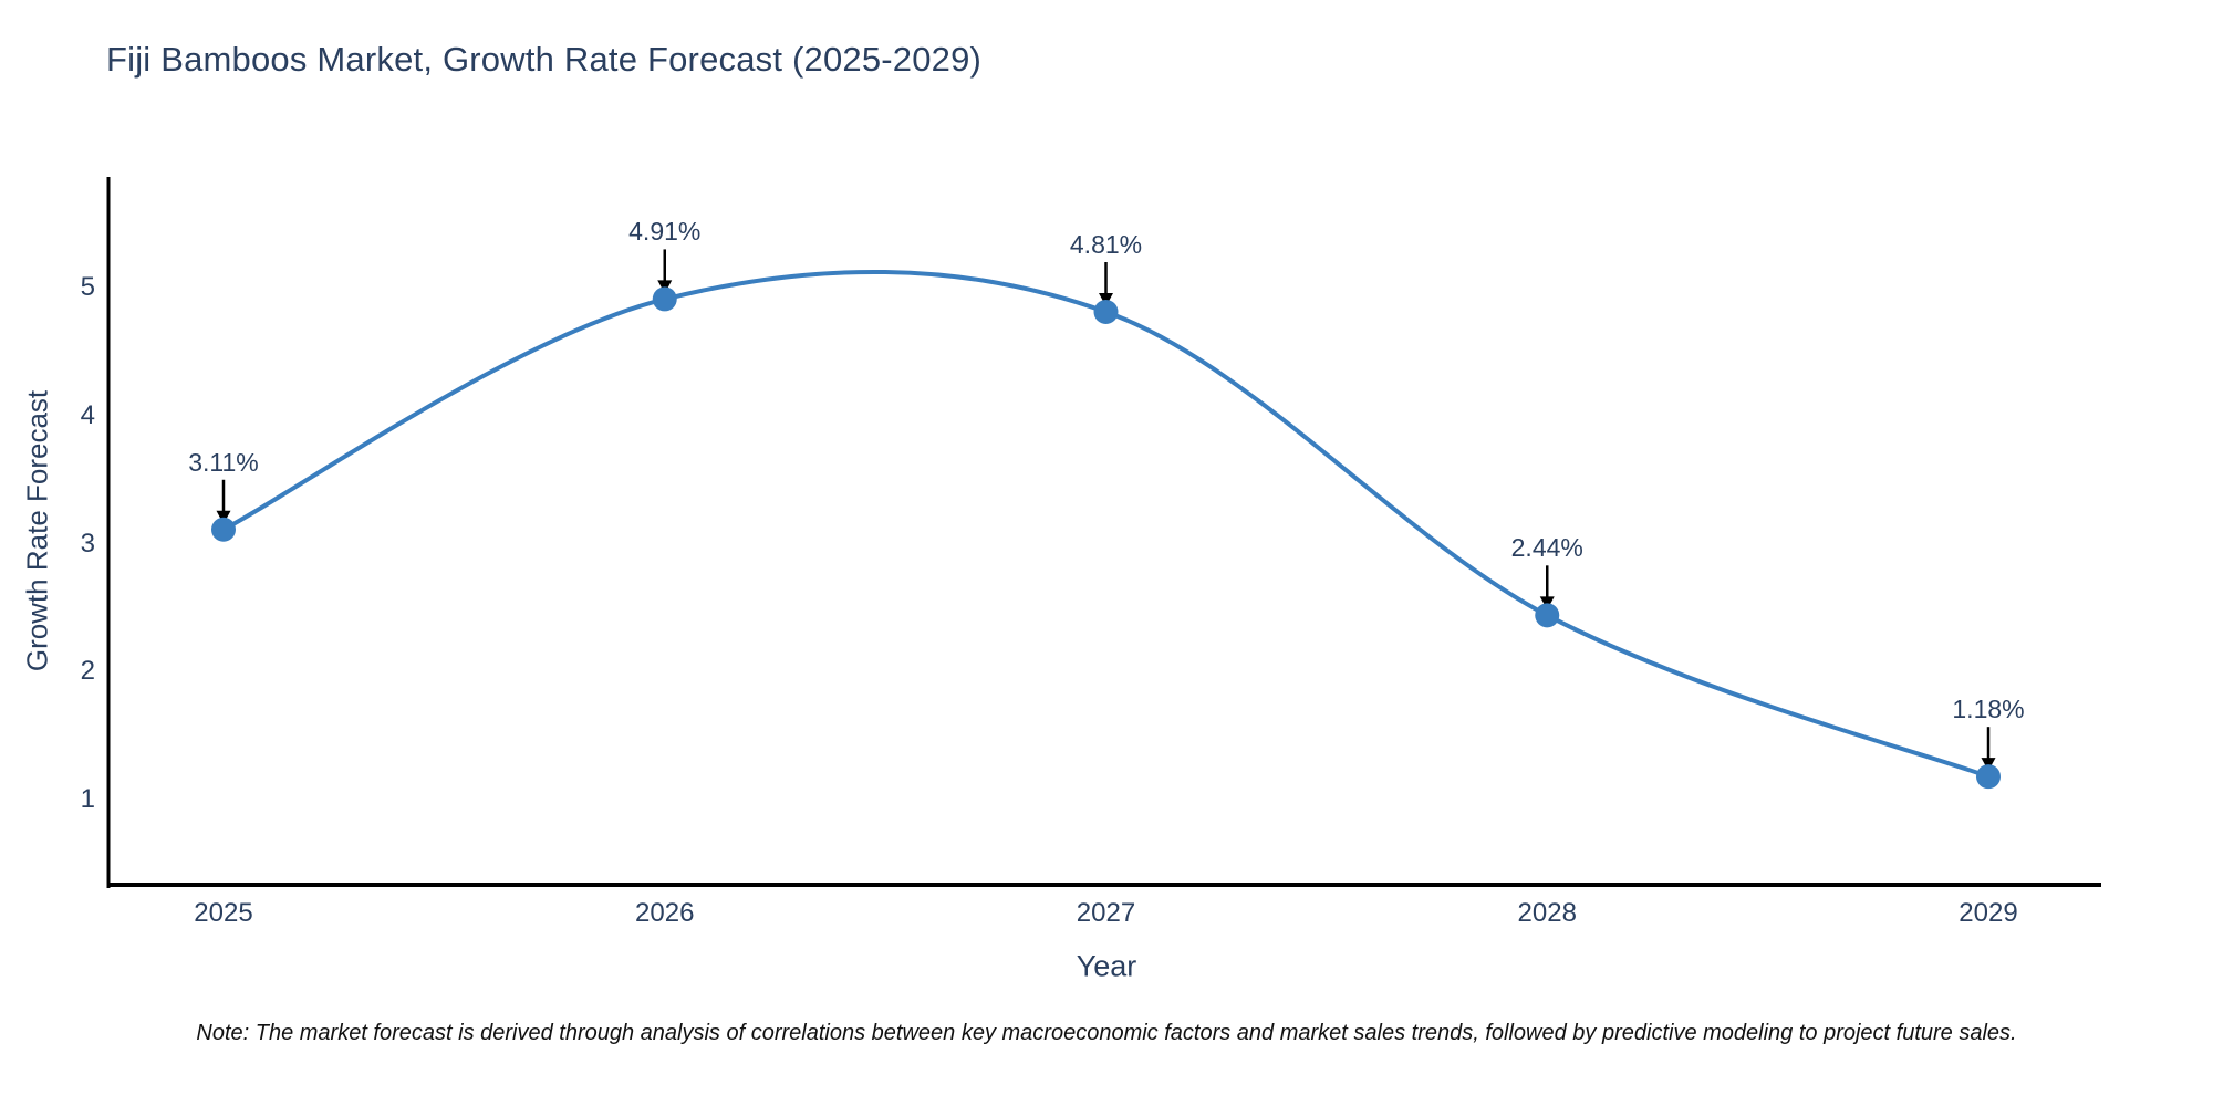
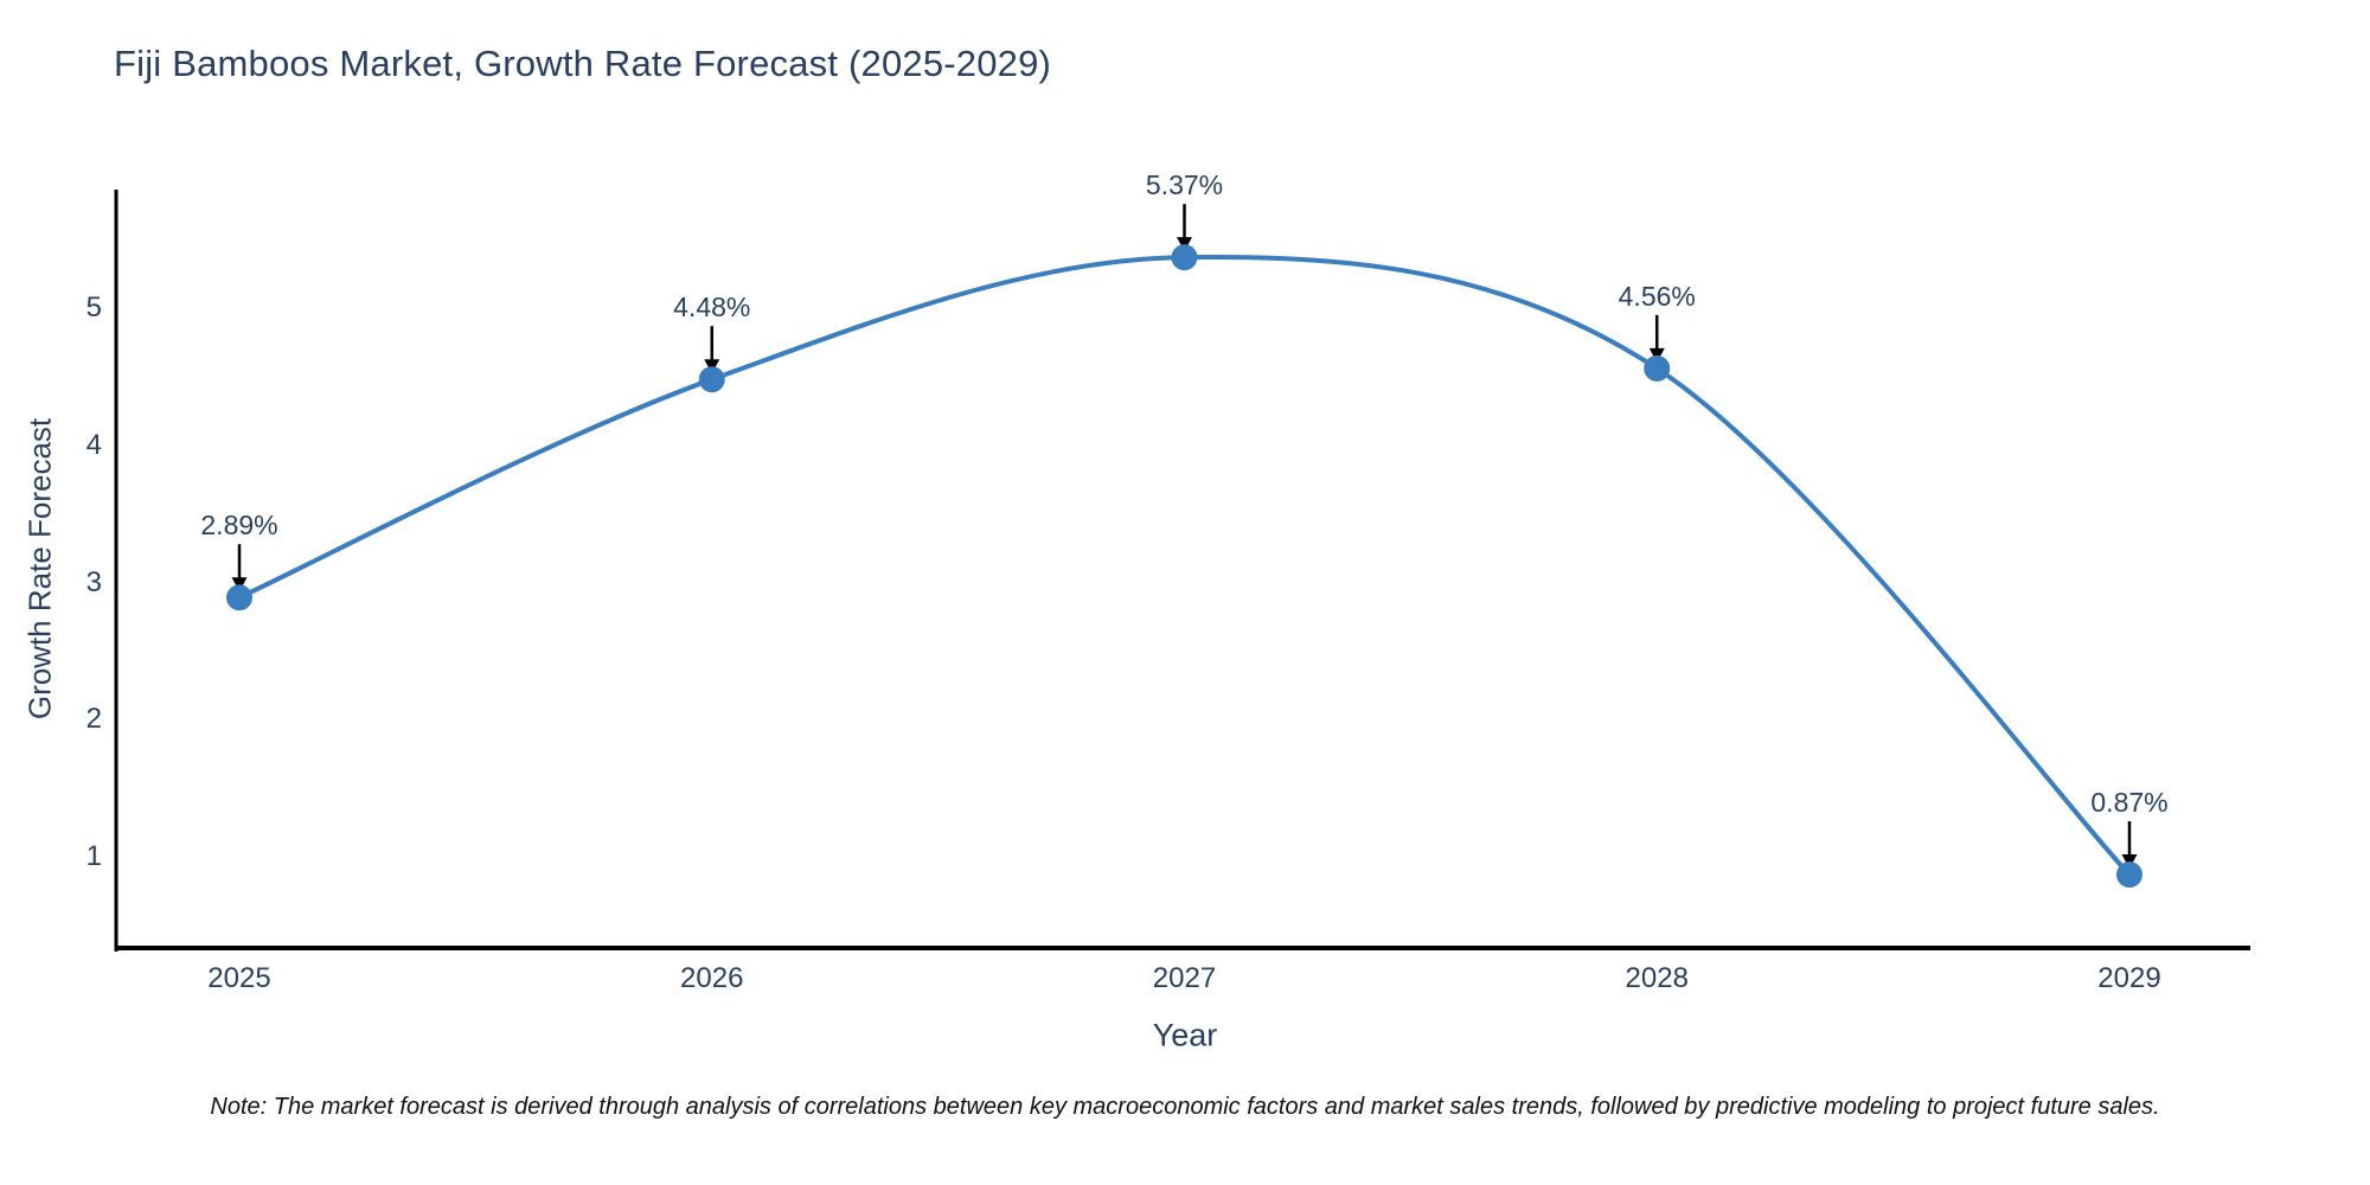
2025: 3.11% -> 2.89%
2026: 4.91% -> 4.48%
2027: 4.81% -> 5.37%
2028: 2.44% -> 4.56%
2029: 1.18% -> 0.87%
